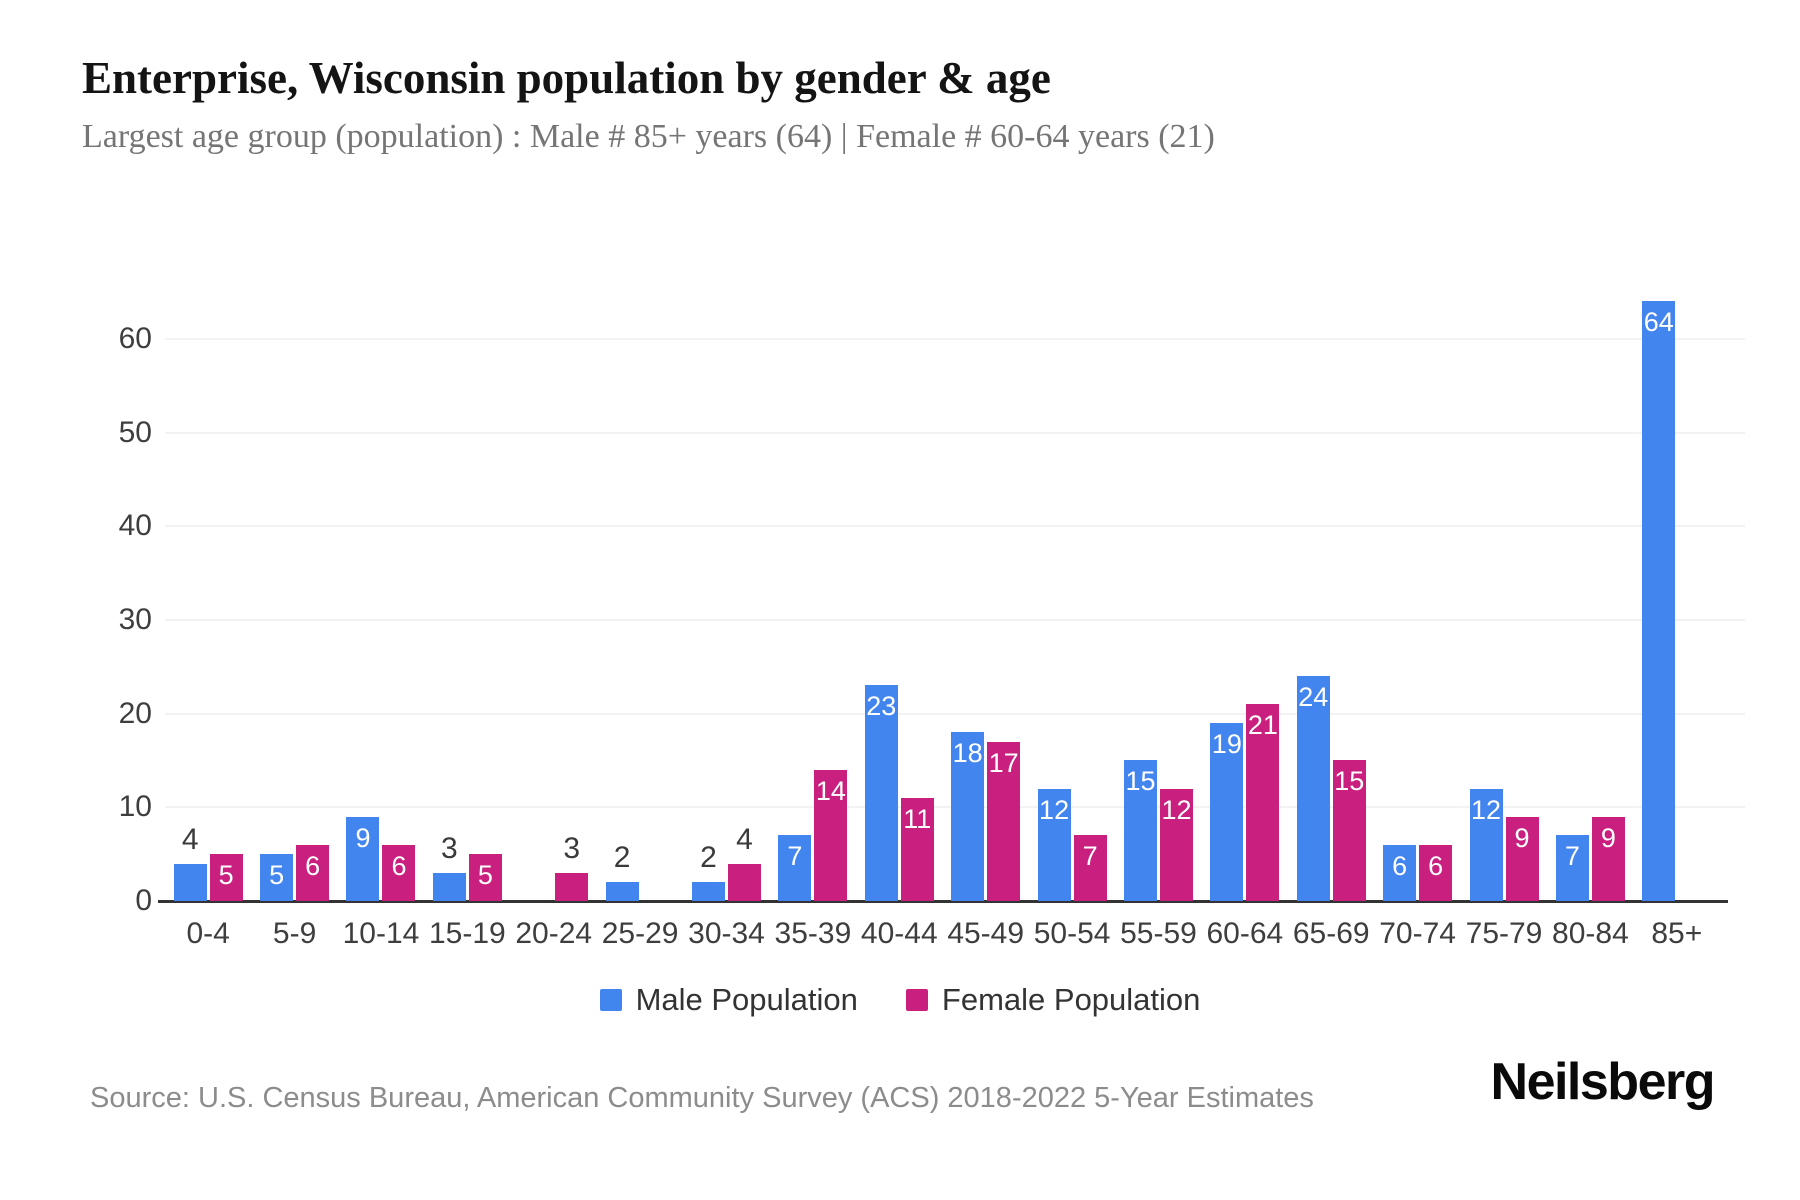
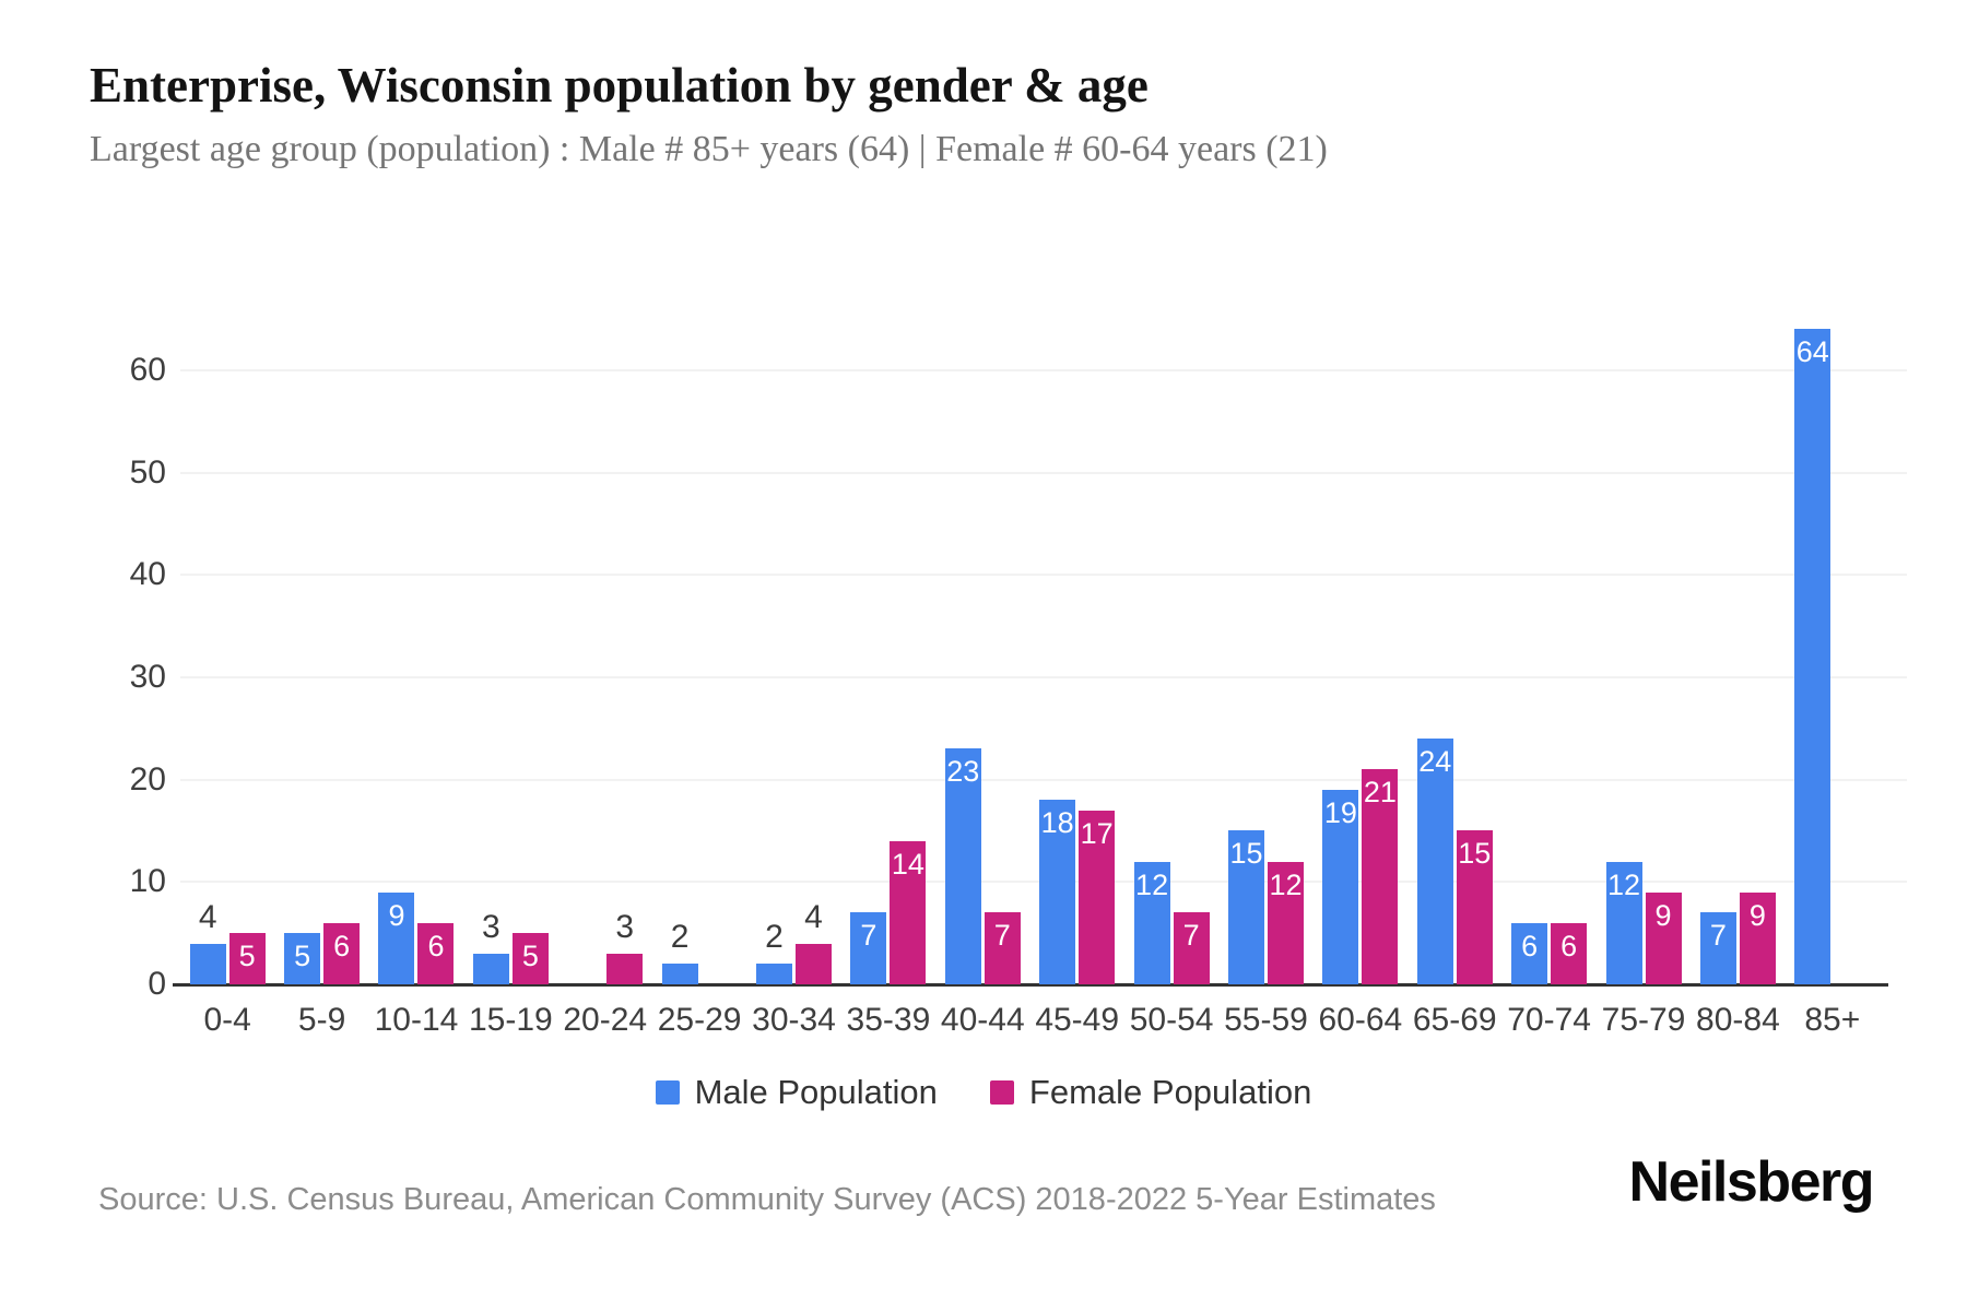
Female Population/40-44: 11 -> 7
